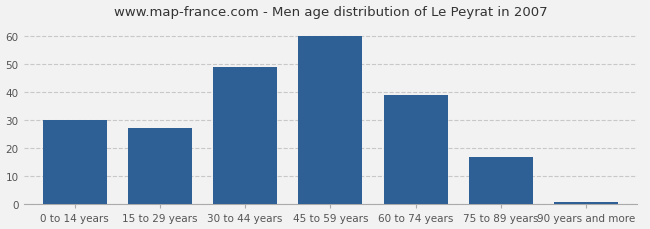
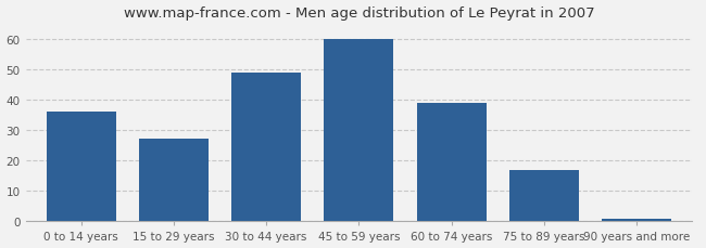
0 to 14 years: 30 -> 36
